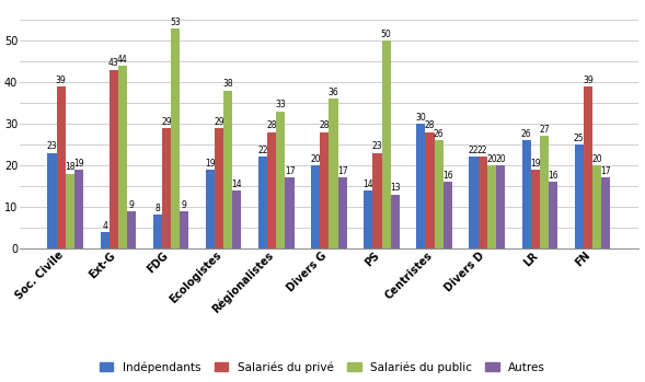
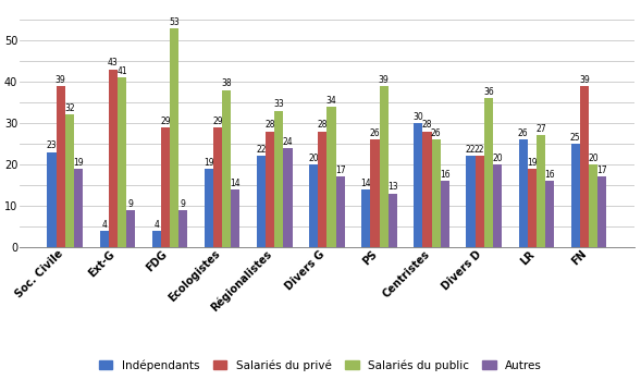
Salariés du public/Soc. Civile: 18 -> 32
Salariés du public/Ext-G: 44 -> 41
Indépendants/FDG: 8 -> 4
Autres/Régionalistes: 17 -> 24
Salariés du public/Divers G: 36 -> 34
Salariés du privé/PS: 23 -> 26
Salariés du public/PS: 50 -> 39
Salariés du public/Divers D: 20 -> 36
